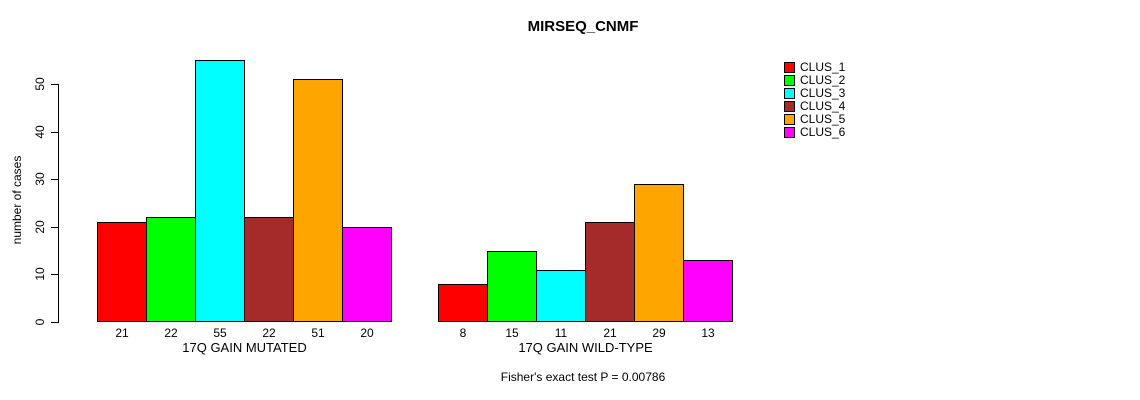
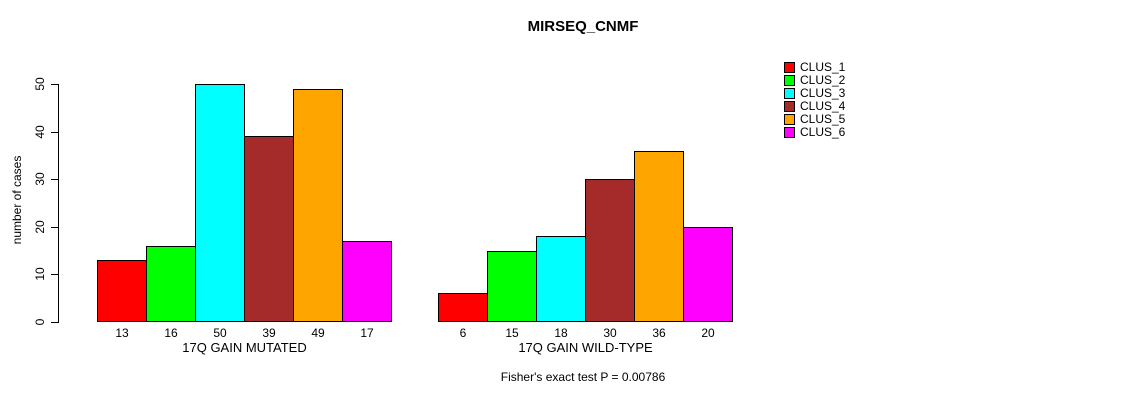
CLUS_1/17Q GAIN MUTATED: 21 -> 13
CLUS_2/17Q GAIN MUTATED: 22 -> 16
CLUS_3/17Q GAIN MUTATED: 55 -> 50
CLUS_4/17Q GAIN MUTATED: 22 -> 39
CLUS_5/17Q GAIN MUTATED: 51 -> 49
CLUS_6/17Q GAIN MUTATED: 20 -> 17
CLUS_1/17Q GAIN WILD-TYPE: 8 -> 6
CLUS_3/17Q GAIN WILD-TYPE: 11 -> 18
CLUS_4/17Q GAIN WILD-TYPE: 21 -> 30
CLUS_5/17Q GAIN WILD-TYPE: 29 -> 36
CLUS_6/17Q GAIN WILD-TYPE: 13 -> 20
